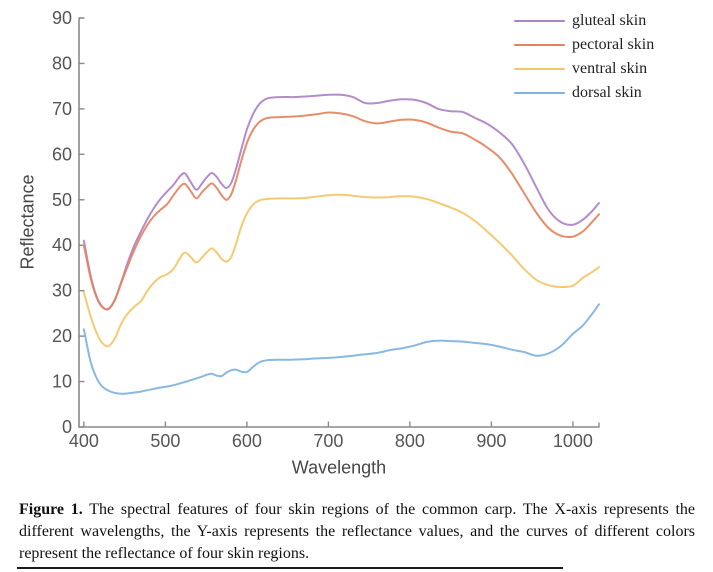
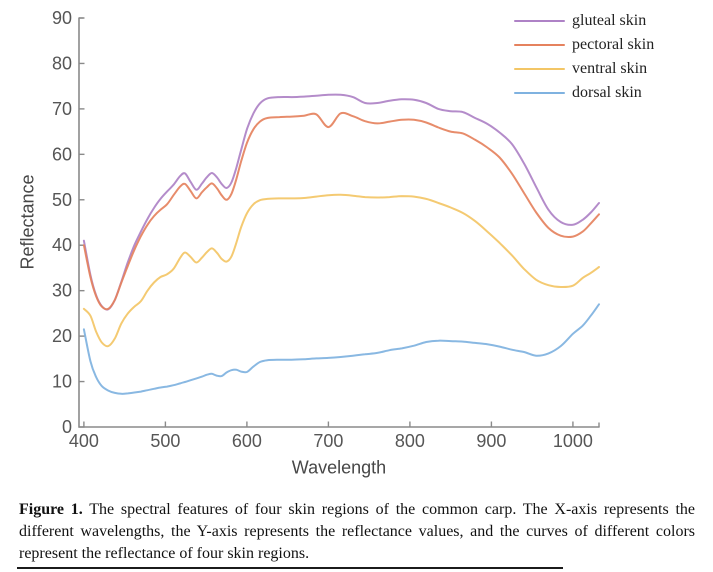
ventral skin/400: 30 -> 26
pectoral skin/700: 69 -> 66
